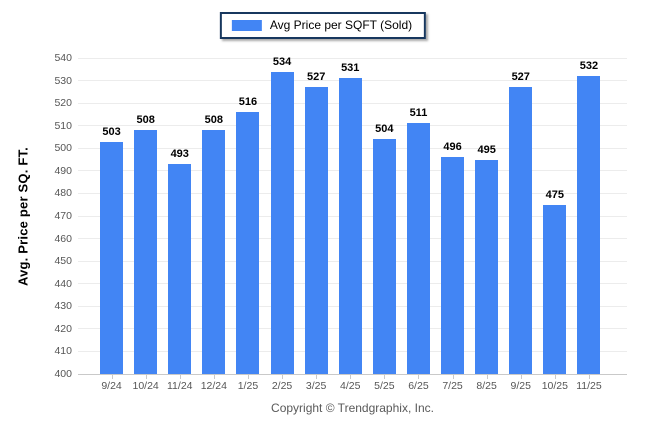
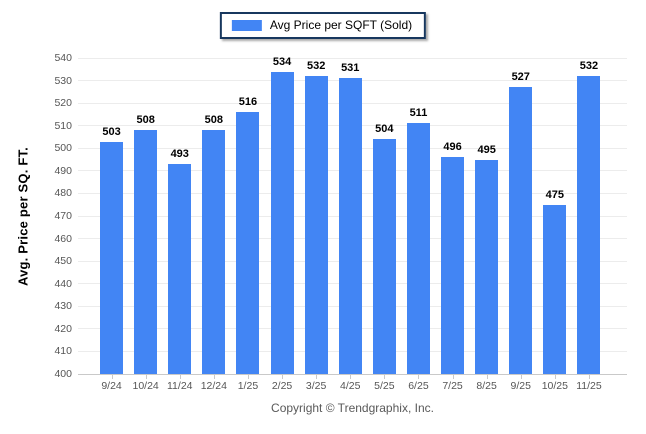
3/25: 527 -> 532
